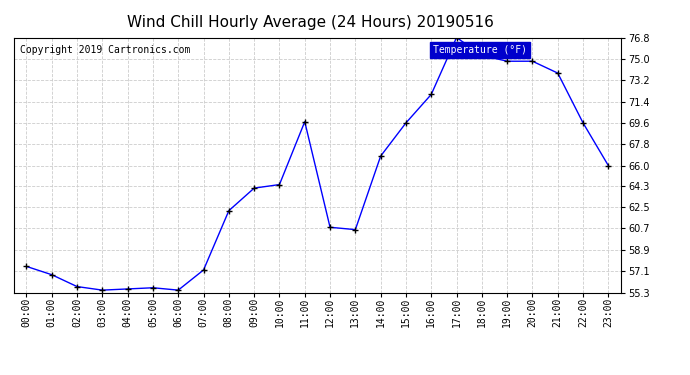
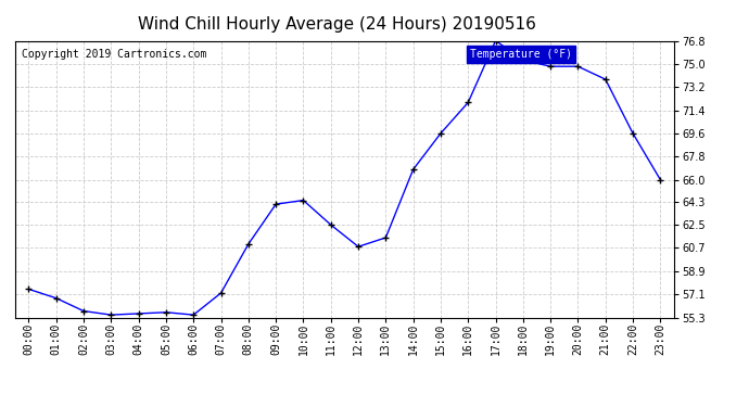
08:00: 62.2 -> 61.0
11:00: 69.7 -> 62.5
13:00: 60.6 -> 61.5
